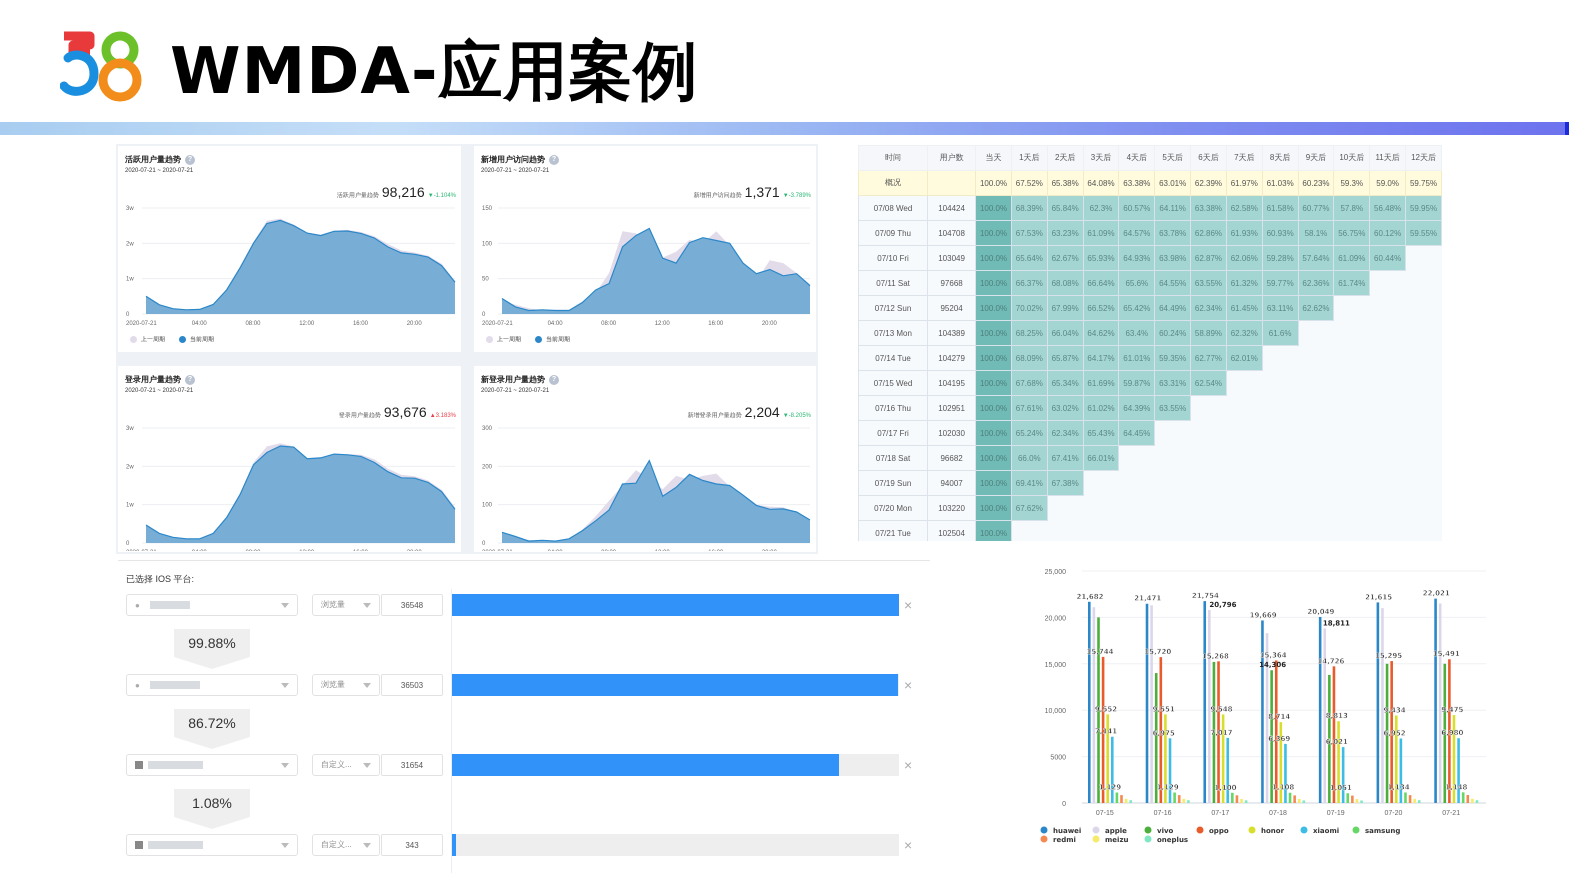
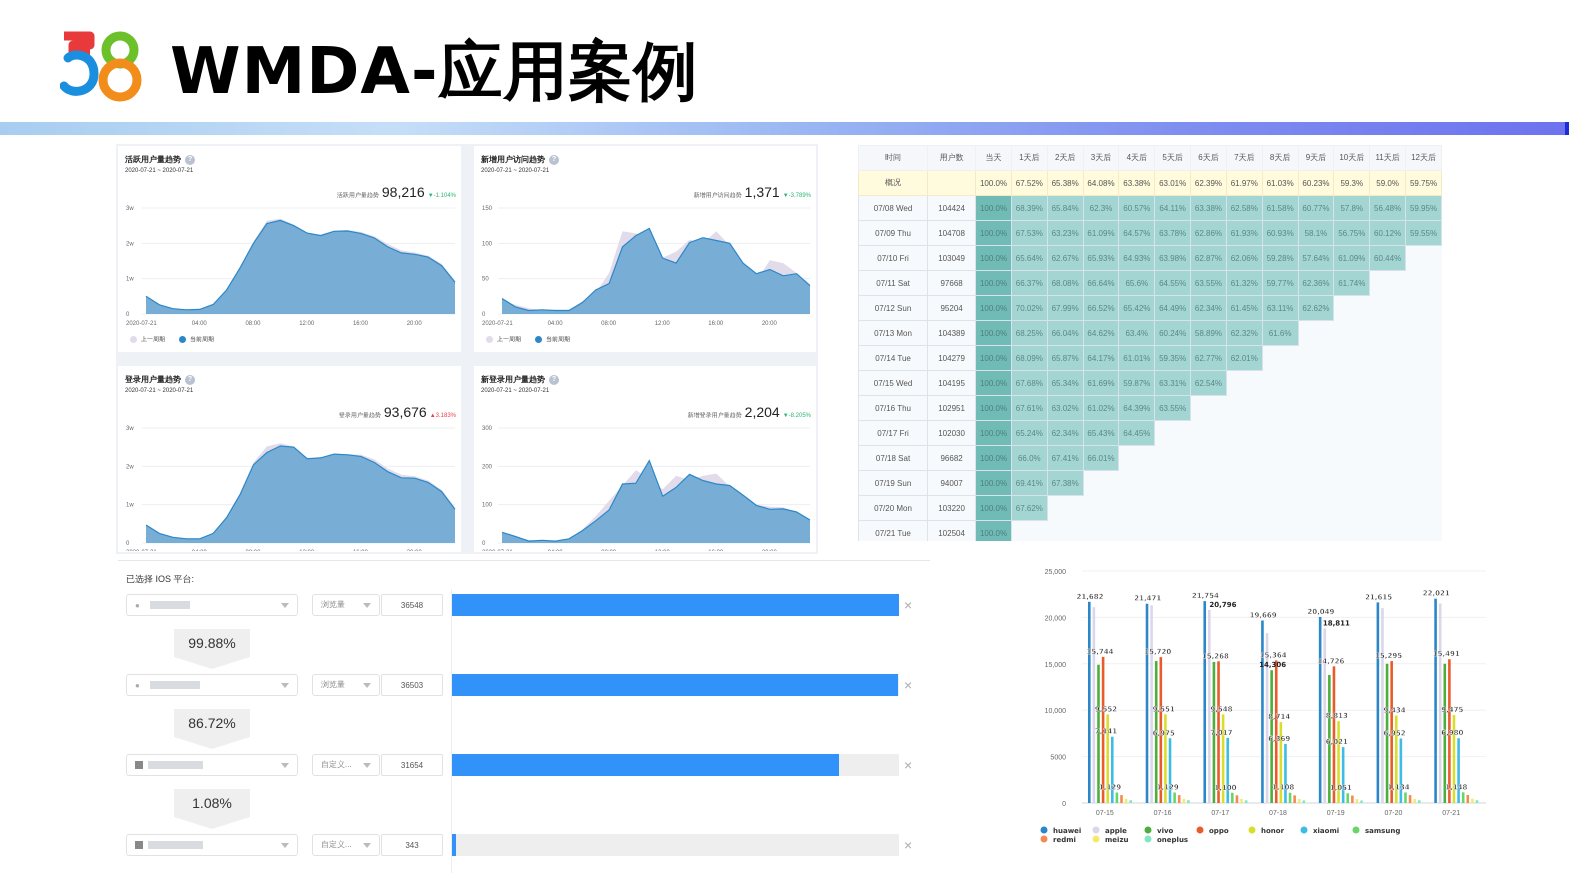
vivo/07-15: 20000 -> 15000
vivo/07-16: 14000 -> 15000
